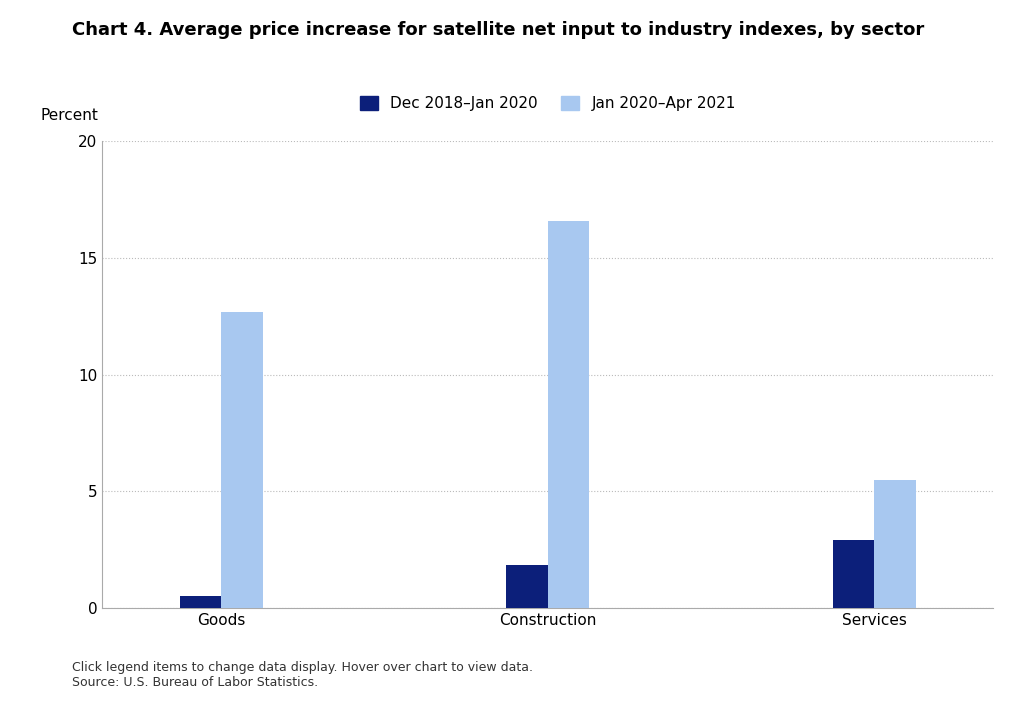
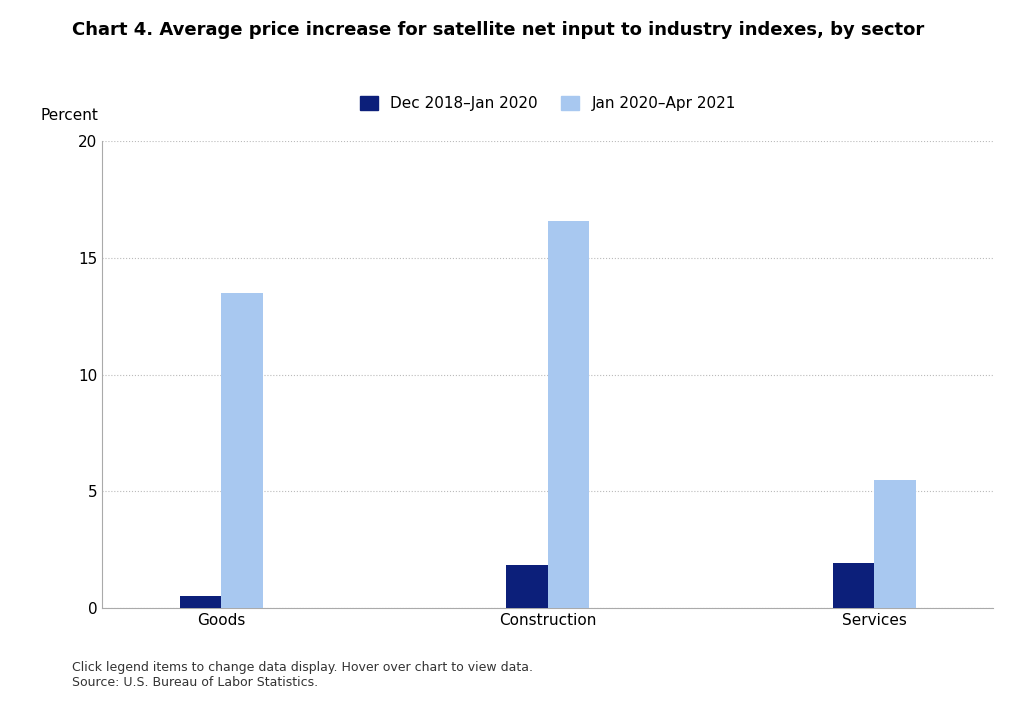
Jan 2020–Apr 2021/Goods: 12.7 -> 13.5
Dec 2018–Jan 2020/Services: 2.90 -> 1.95
